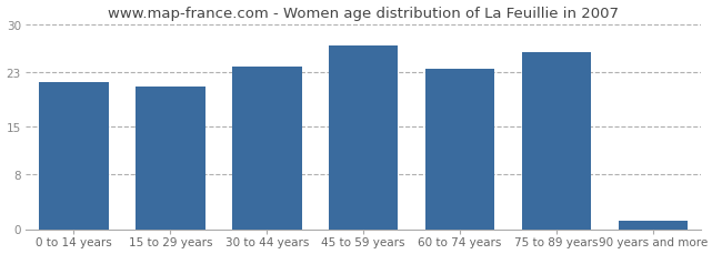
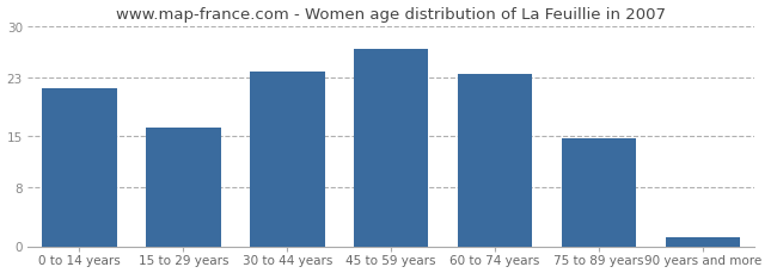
15 to 29 years: 20.8 -> 16.2
75 to 89 years: 25.8 -> 14.6
